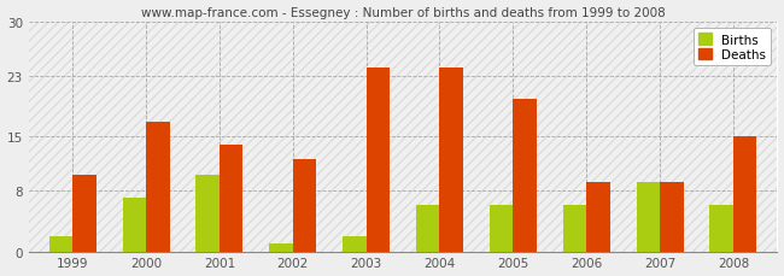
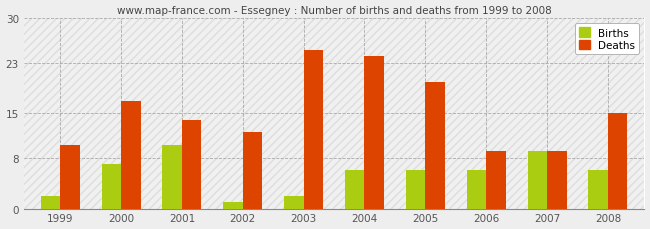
Deaths/2003: 24 -> 25
